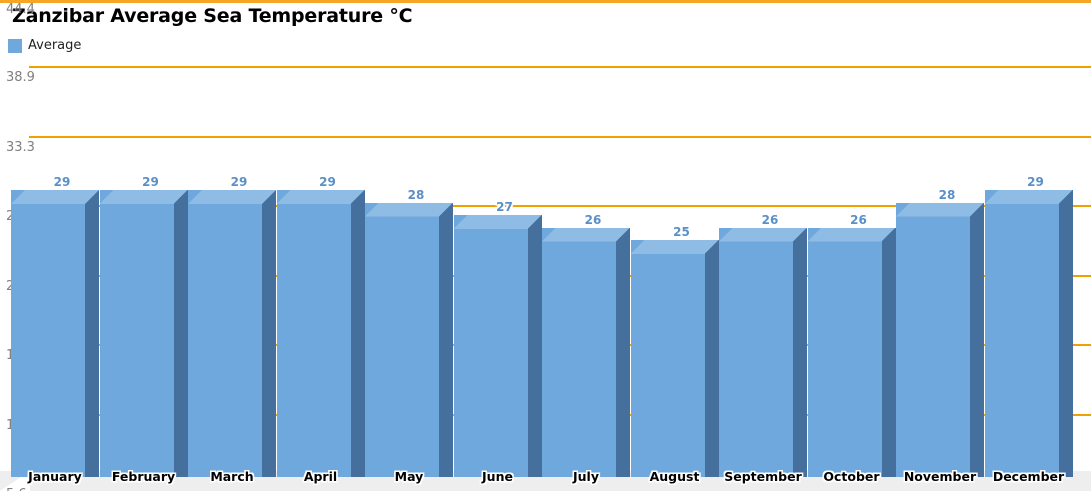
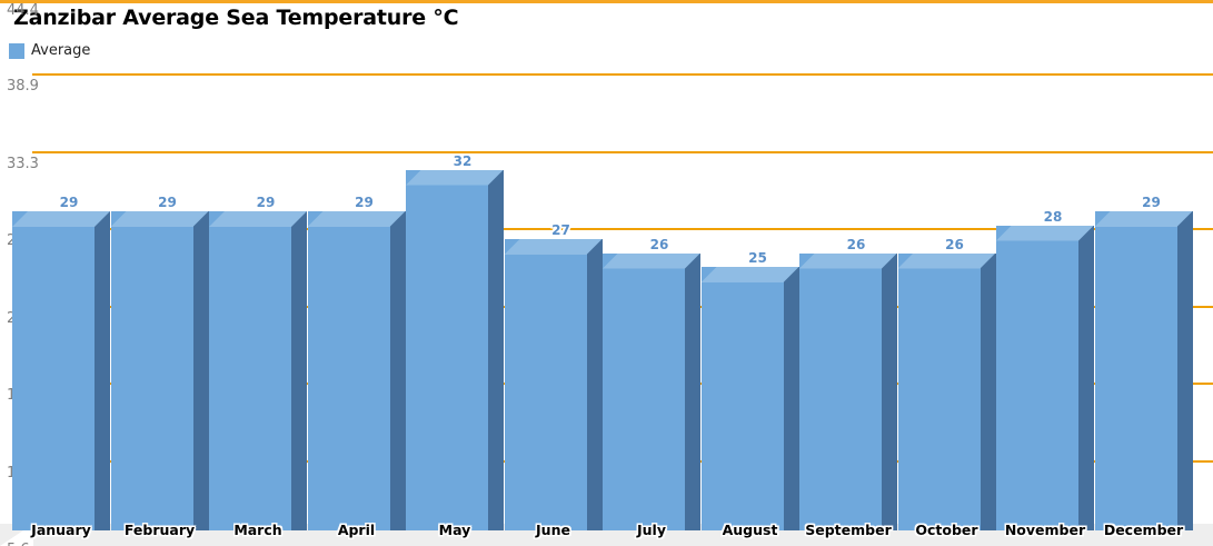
May: 28 -> 32
